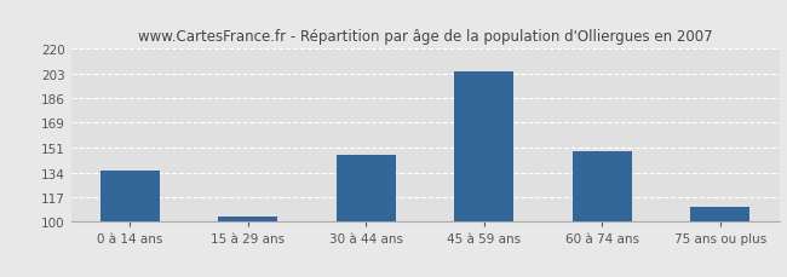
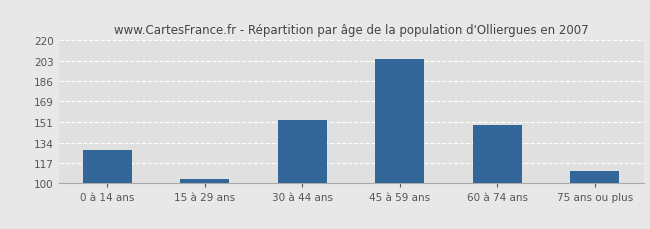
0 à 14 ans: 135 -> 128
30 à 44 ans: 146 -> 153
